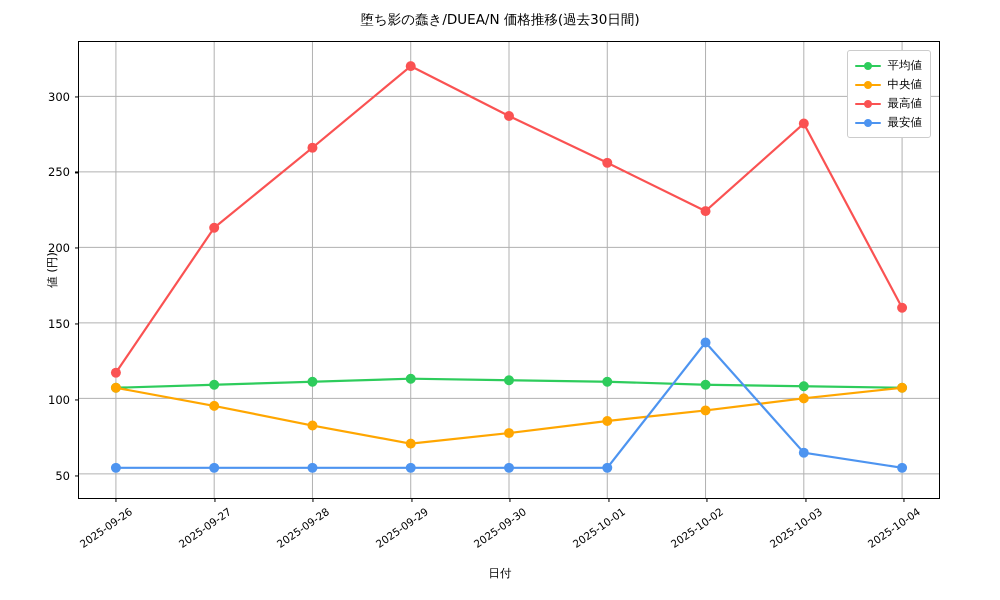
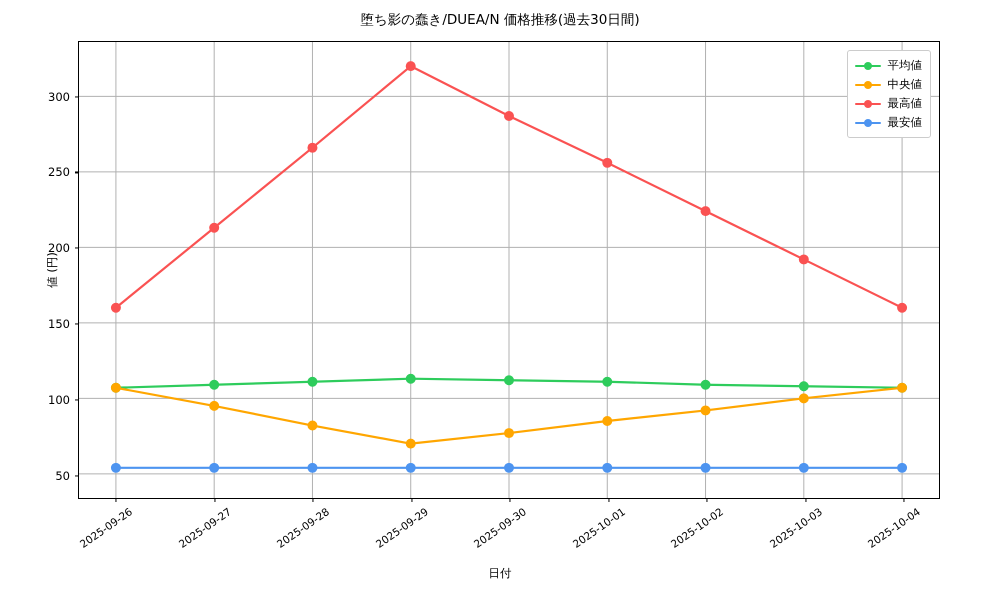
最高値/2025-09-26: 117 -> 160
最安値/2025-10-02: 137 -> 54
最高値/2025-10-03: 282 -> 192
最安値/2025-10-03: 64 -> 54
